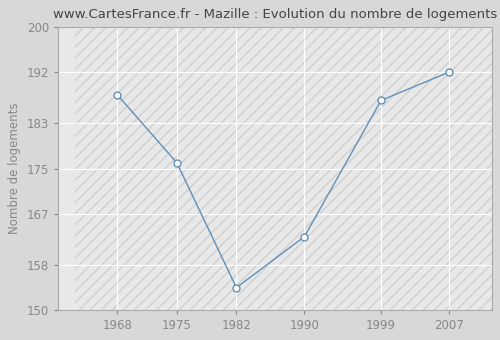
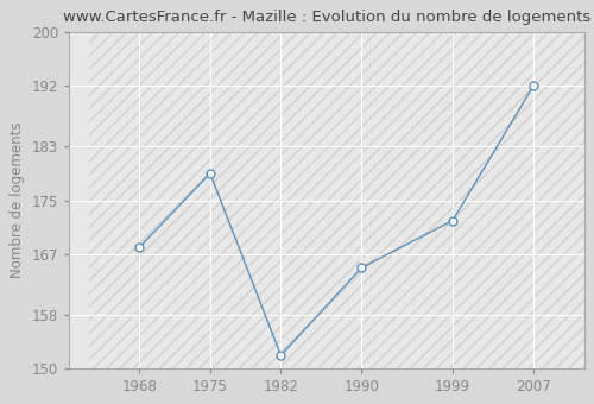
1968: 188 -> 168
1975: 176 -> 179
1982: 154 -> 152
1990: 163 -> 165
1999: 187 -> 172
